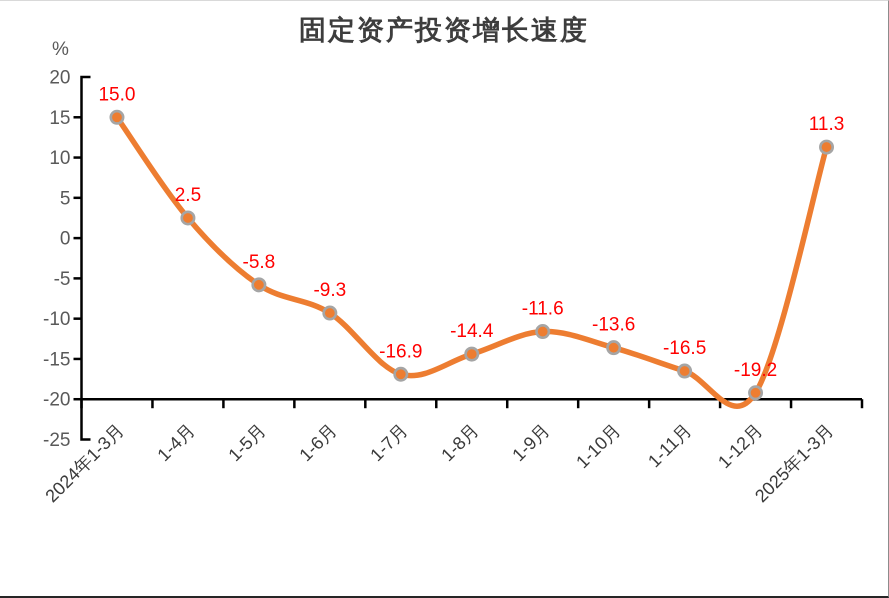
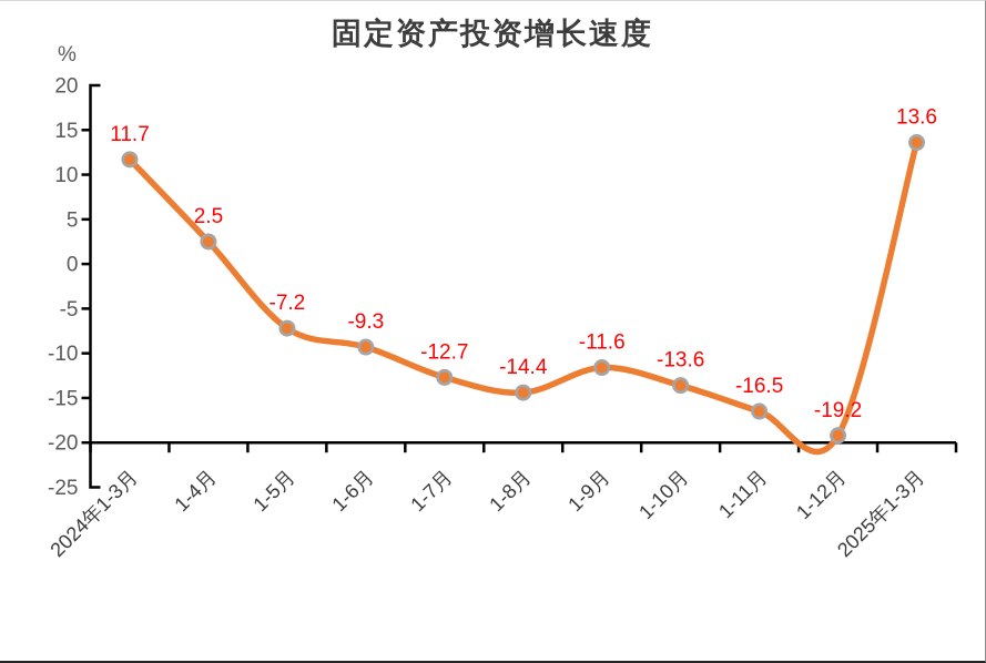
2024年1-3月: 15.0 -> 11.7
1-5月: -5.8 -> -7.2
1-7月: -16.9 -> -12.7
2025年1-3月: 11.3 -> 13.6
